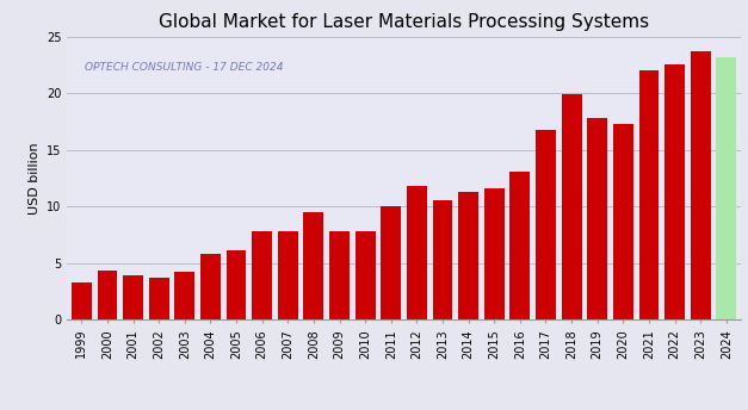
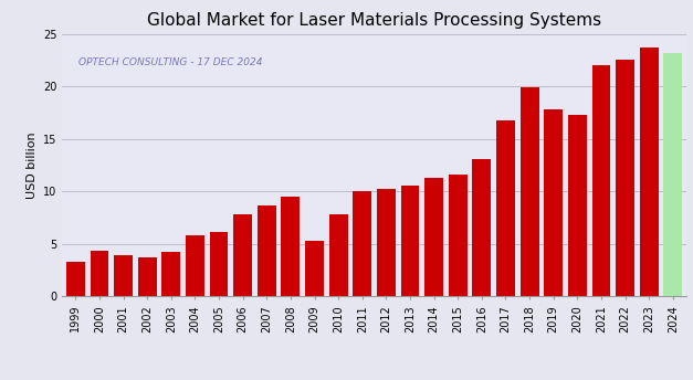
2007: 7.8 -> 8.7
2009: 7.8 -> 5.2
2012: 11.8 -> 10.3
